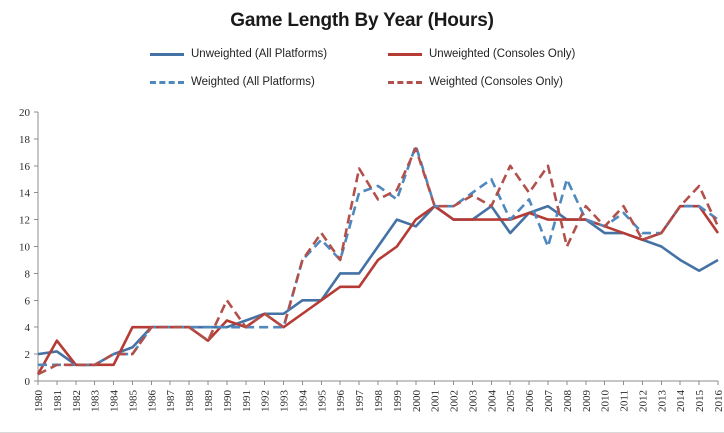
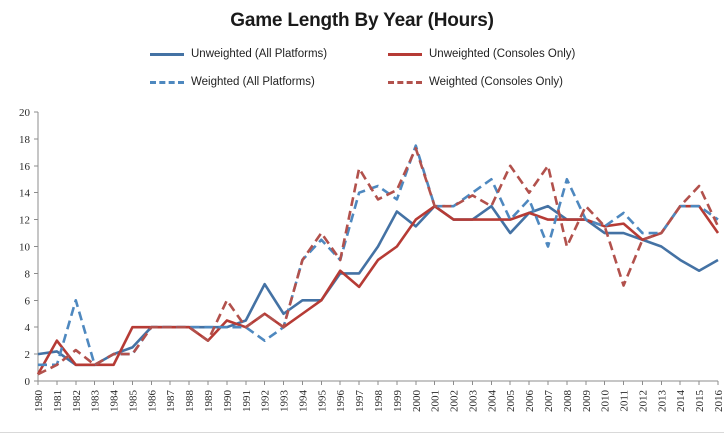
Weighted (All Platforms)/1982: 1.2 -> 6.0
Weighted (Consoles Only)/1982: 1.2 -> 2.3
Unweighted (All Platforms)/1992: 5.0 -> 7.2
Weighted (All Platforms)/1992: 4.0 -> 3.0
Unweighted (Consoles Only)/1996: 7.0 -> 8.2
Unweighted (All Platforms)/1999: 12.0 -> 12.6
Unweighted (Consoles Only)/2011: 11.0 -> 11.7
Weighted (Consoles Only)/2011: 13.0 -> 7.1
